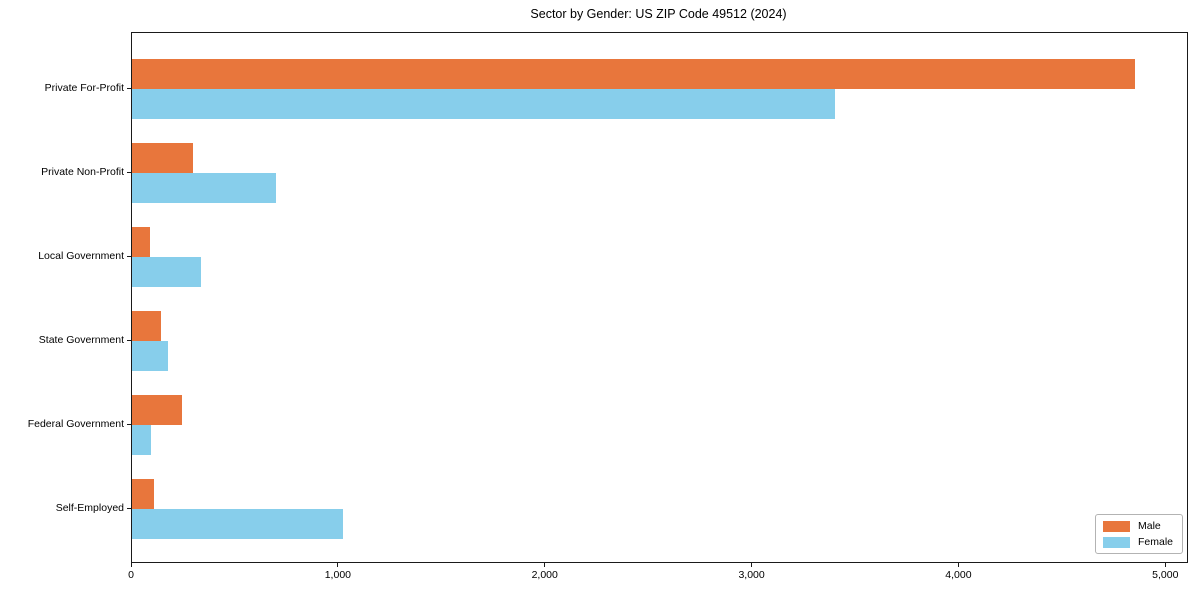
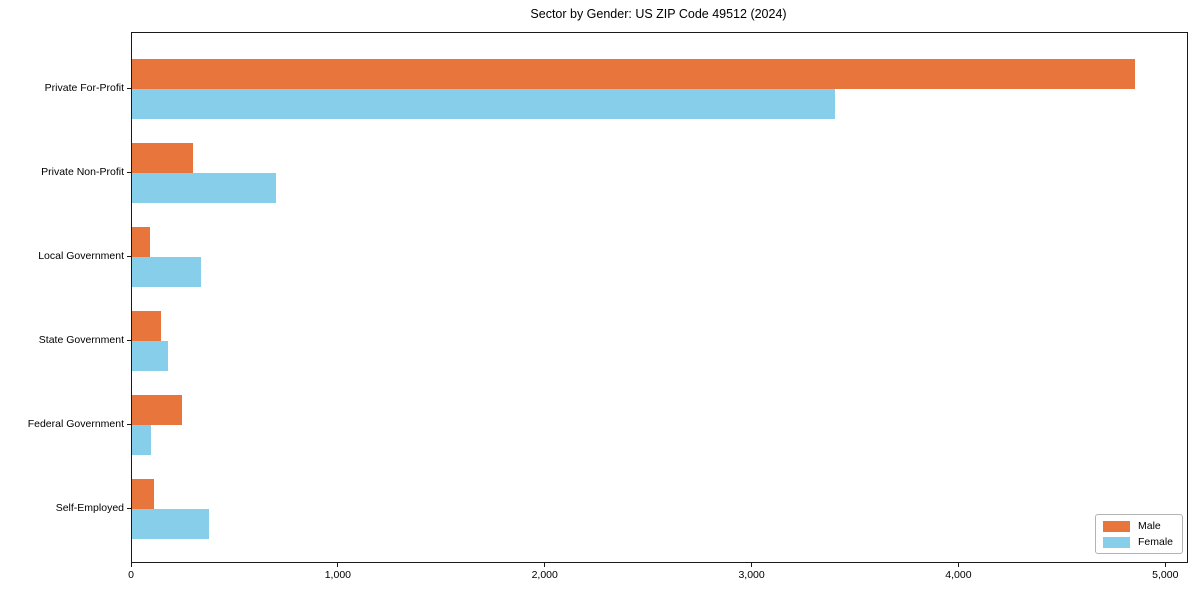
Female/Self-Employed: 1020 -> 370
